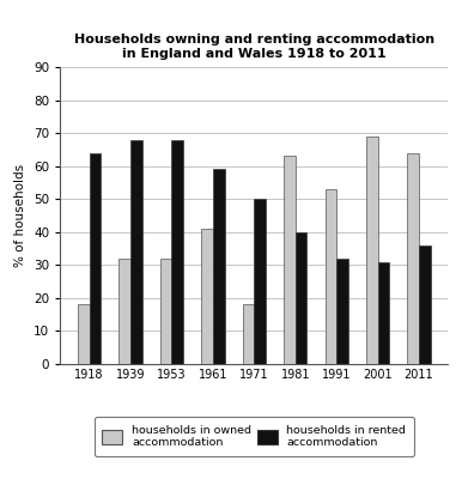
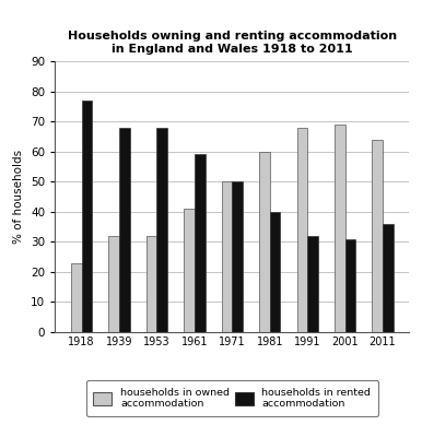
households in owned accommodation/1918: 18 -> 23
households in rented accommodation/1918: 64 -> 77
households in owned accommodation/1971: 18 -> 50
households in owned accommodation/1981: 63 -> 60
households in owned accommodation/1991: 53 -> 68
